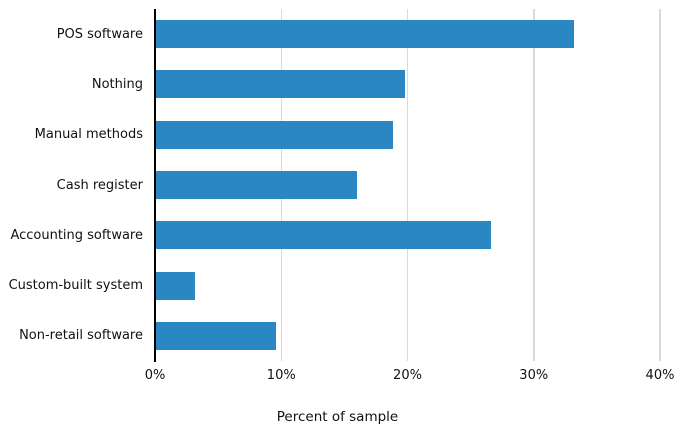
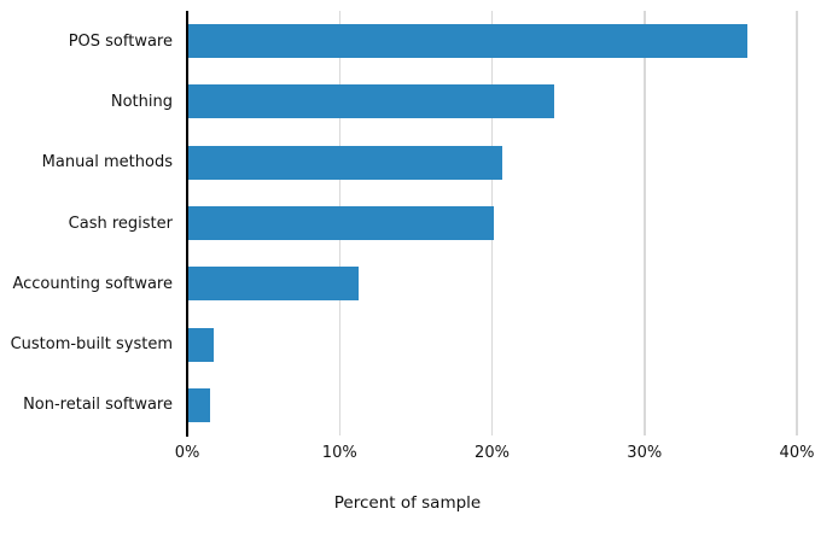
POS software: 33.1% -> 36.7%
Nothing: 19.7% -> 24.0%
Manual methods: 18.8% -> 20.6%
Cash register: 15.9% -> 20.0%
Accounting software: 26.5% -> 11.2%
Custom-built system: 3.1% -> 1.7%
Non-retail software: 9.5% -> 1.4%
